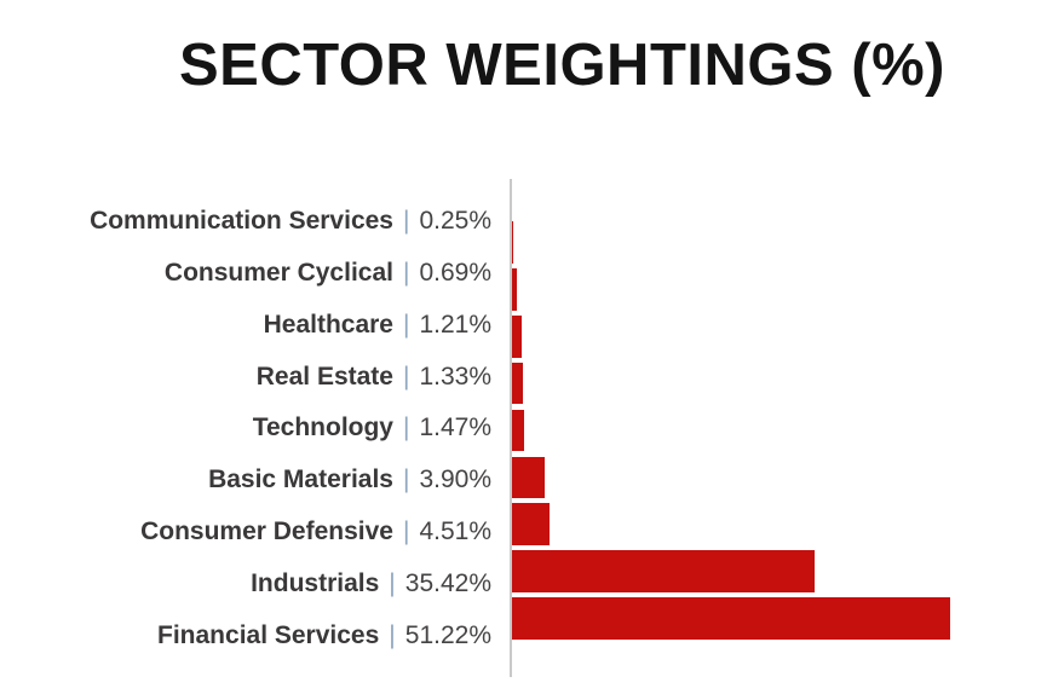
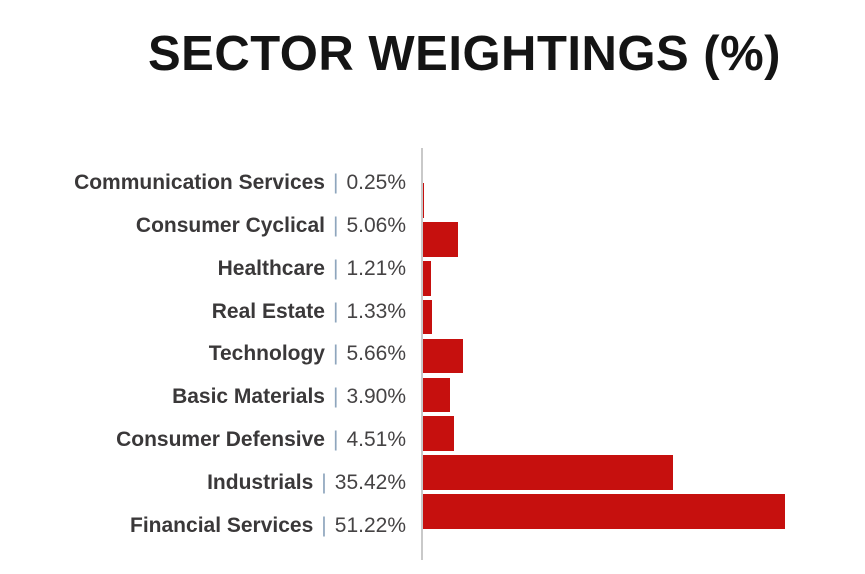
Consumer Cyclical: 0.69% -> 5.06%
Technology: 1.47% -> 5.66%
